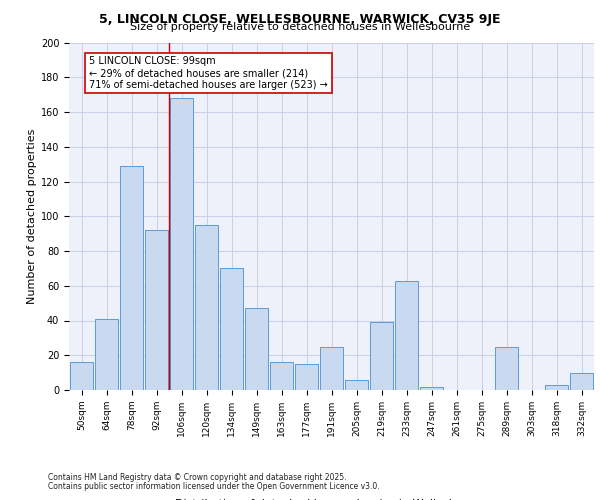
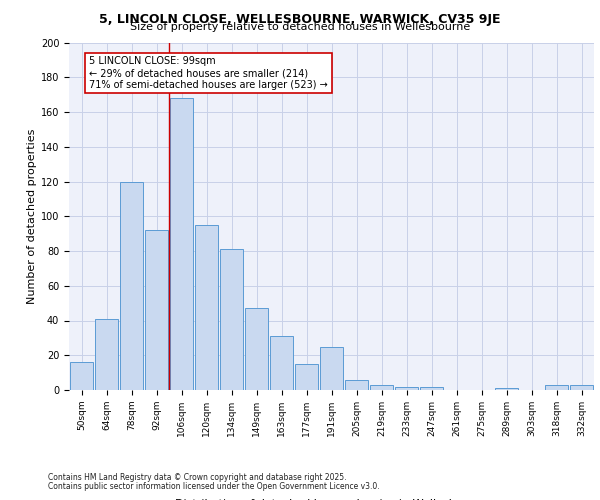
78sqm: 129 -> 120
134sqm: 70 -> 81
163sqm: 16 -> 31
219sqm: 39 -> 3
233sqm: 63 -> 2
289sqm: 25 -> 1
332sqm: 10 -> 3
